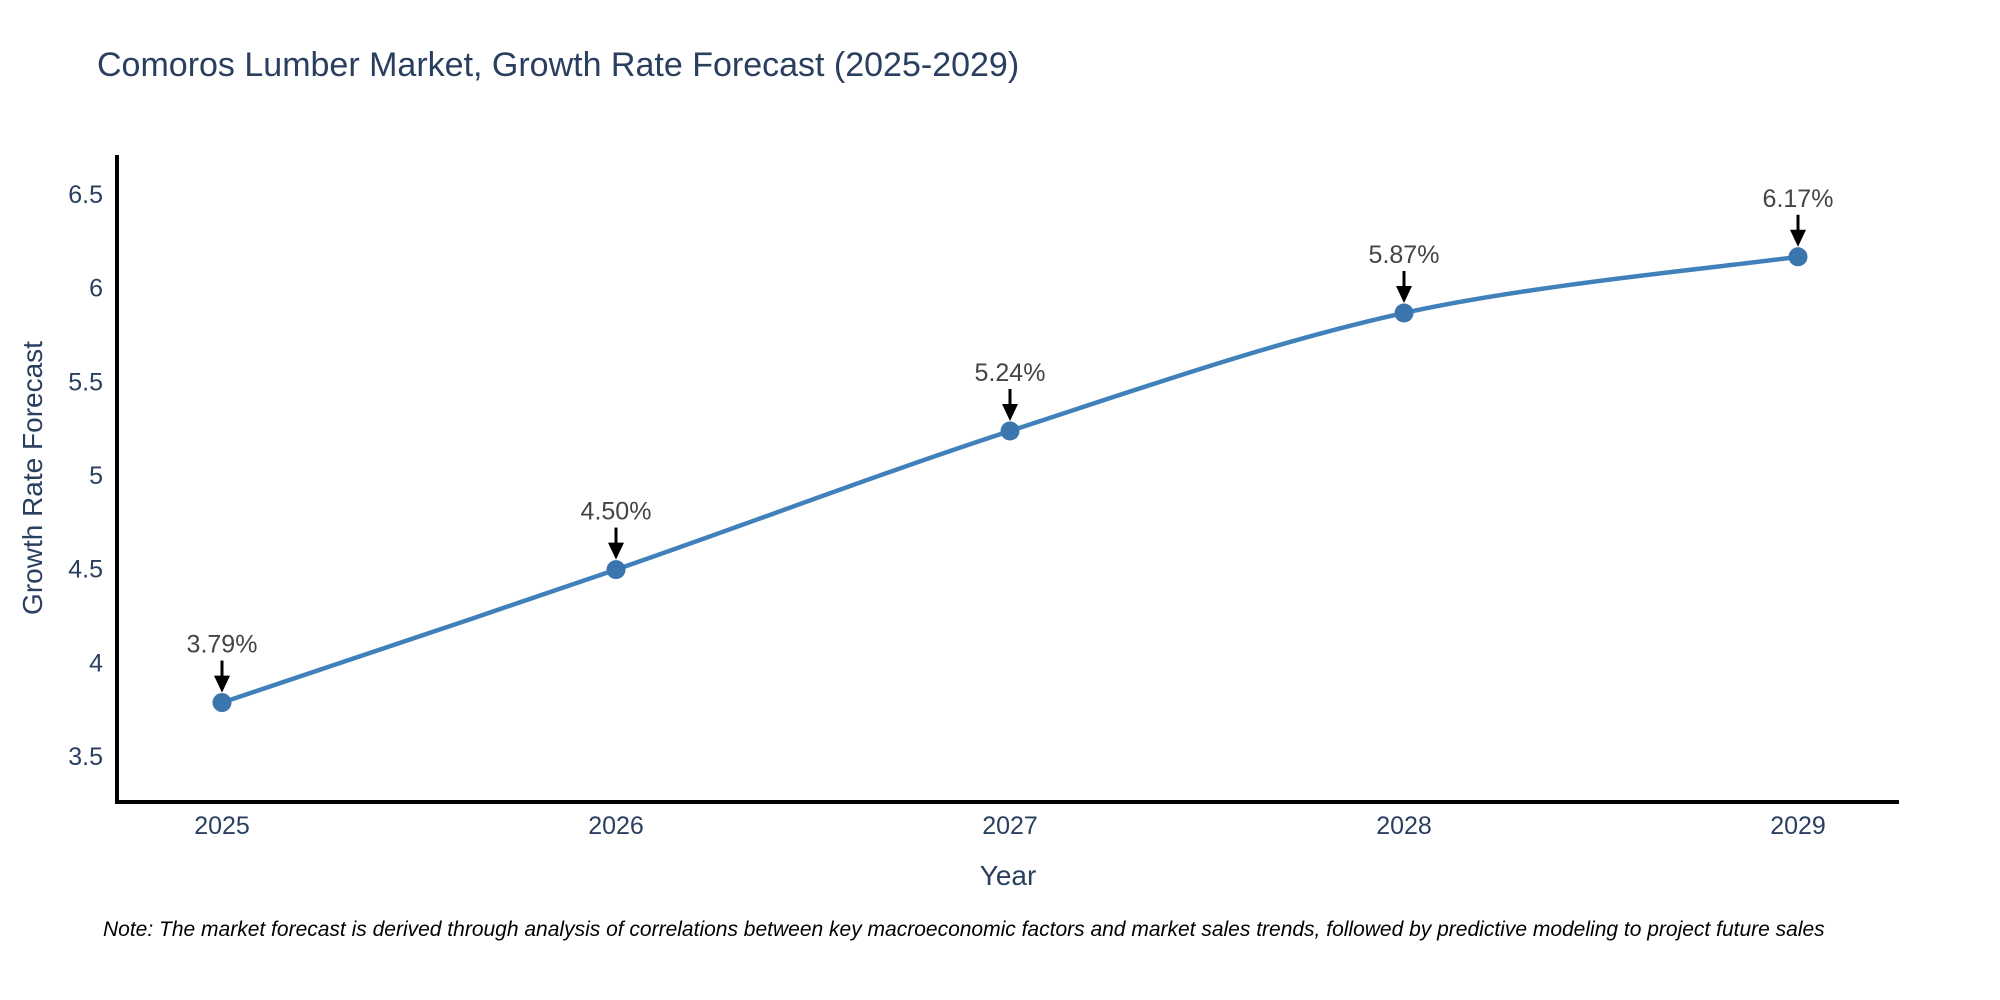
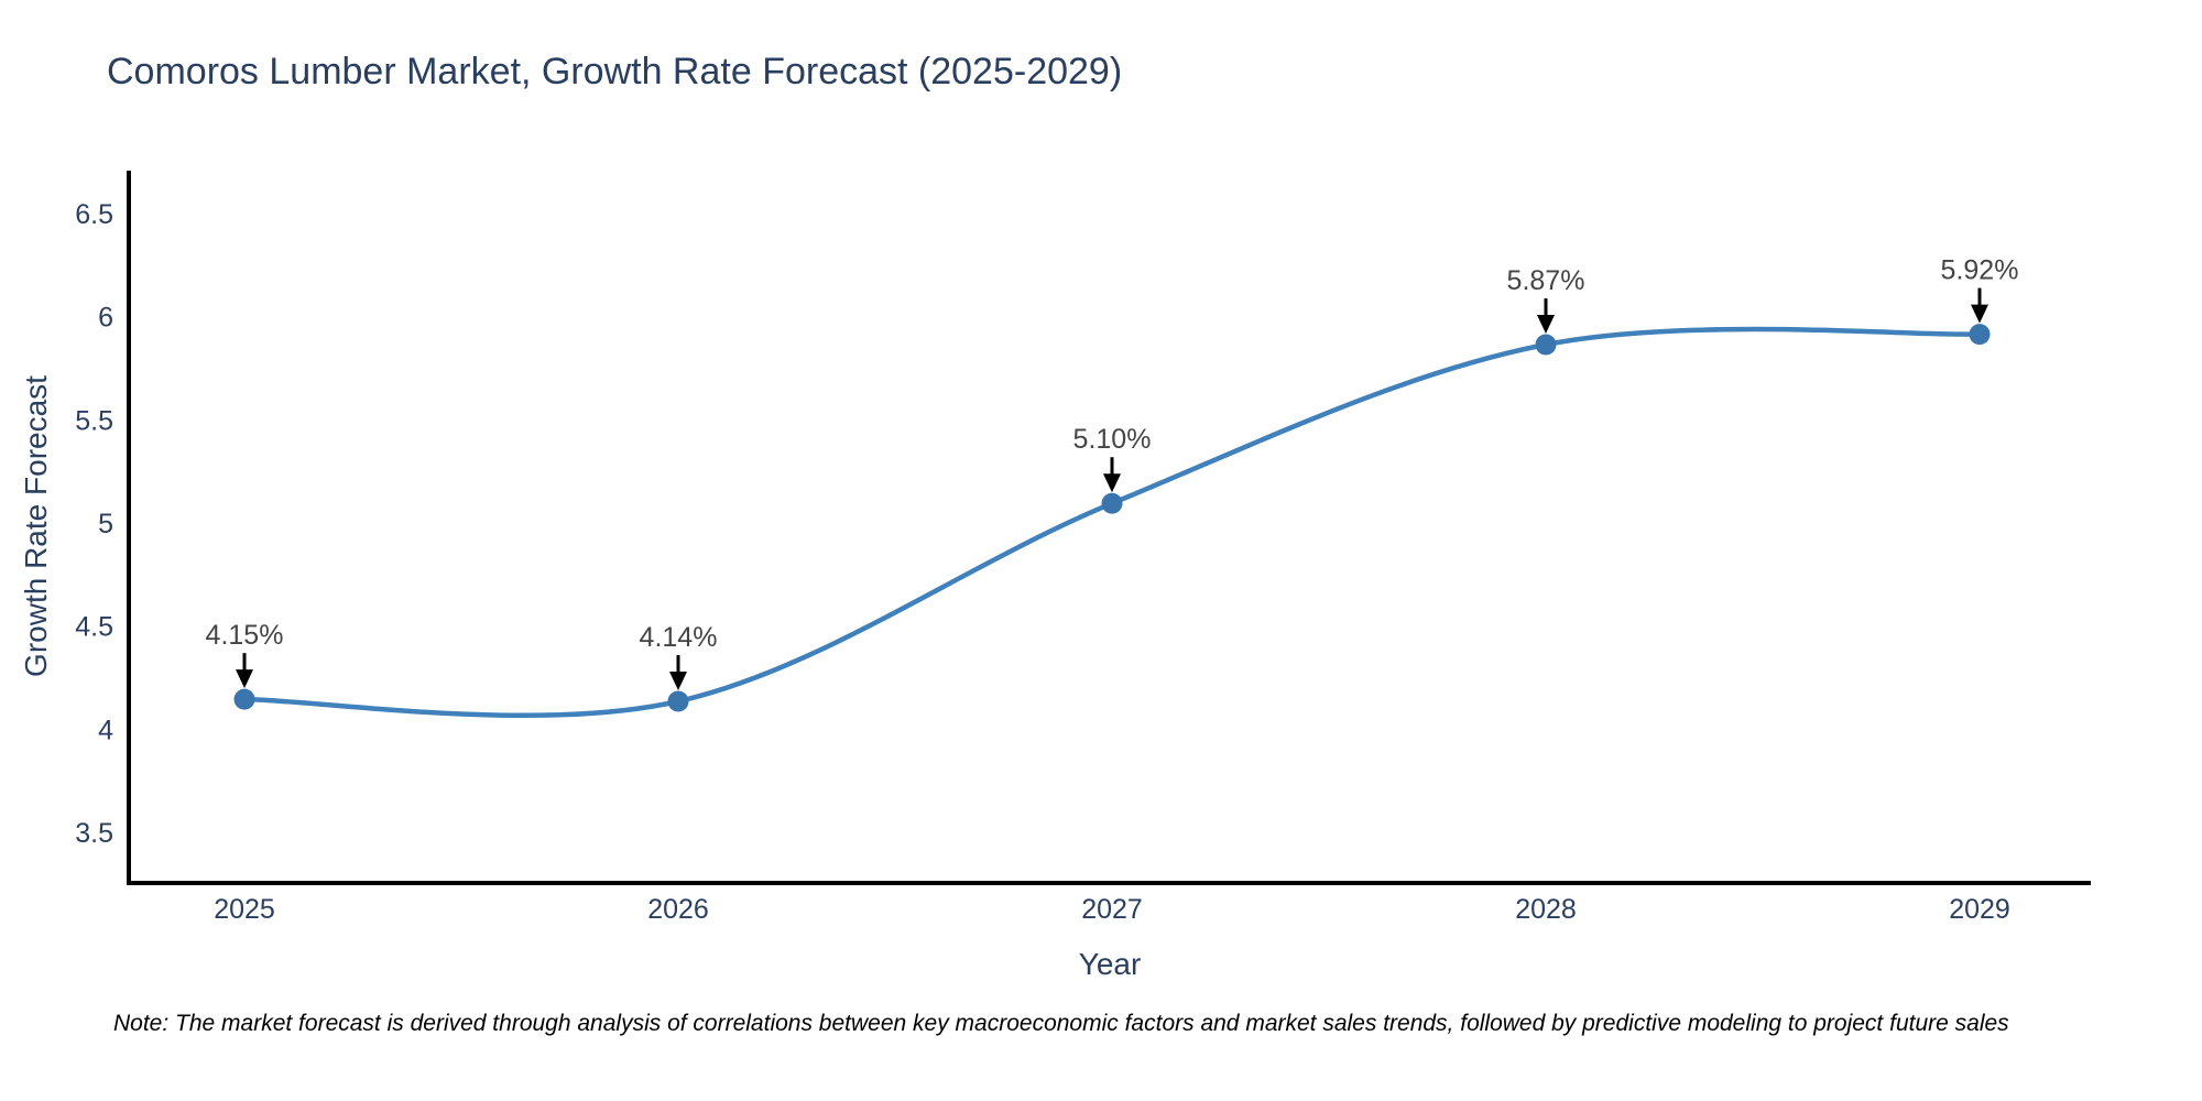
2025: 3.79% -> 4.15%
2026: 4.50% -> 4.14%
2027: 5.24% -> 5.10%
2029: 6.17% -> 5.92%
